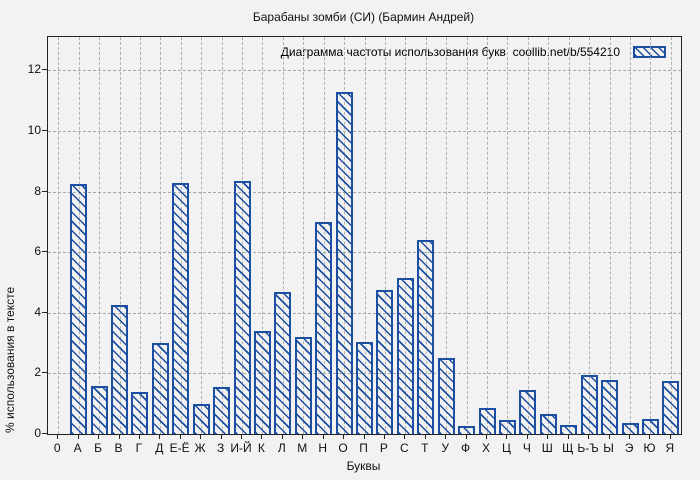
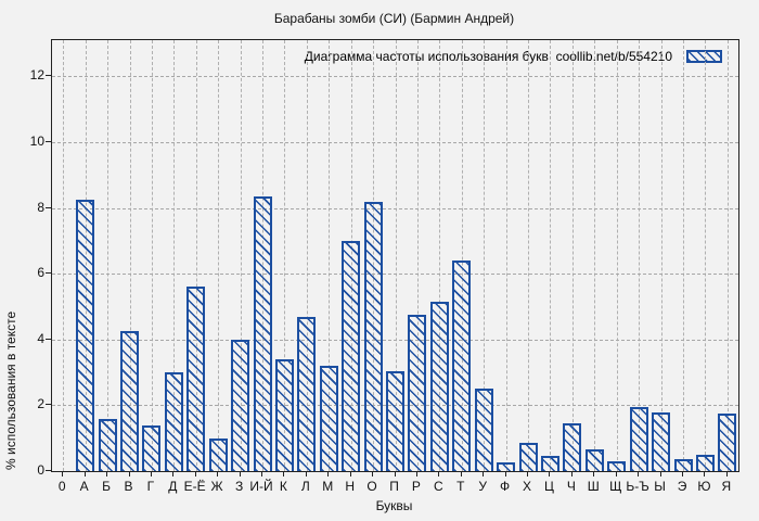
Е-Ё: 8.3 -> 5.6
З: 1.6 -> 4.0
О: 11.3 -> 8.2
